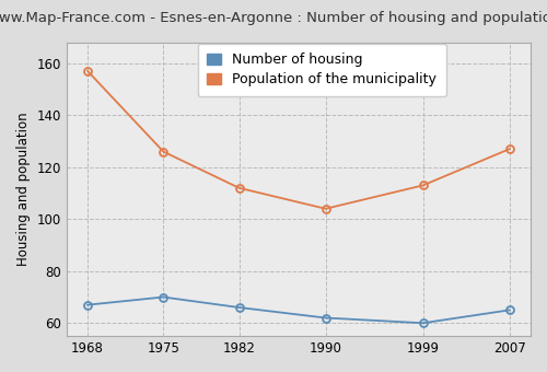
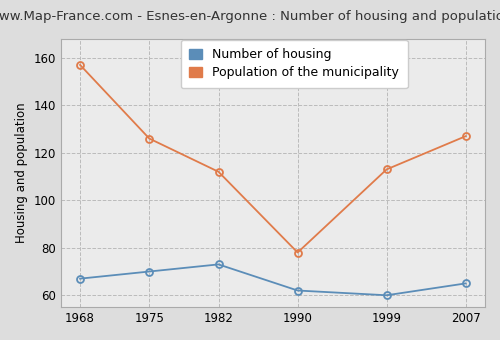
Number of housing/1982: 66 -> 73
Population of the municipality/1990: 104 -> 78
